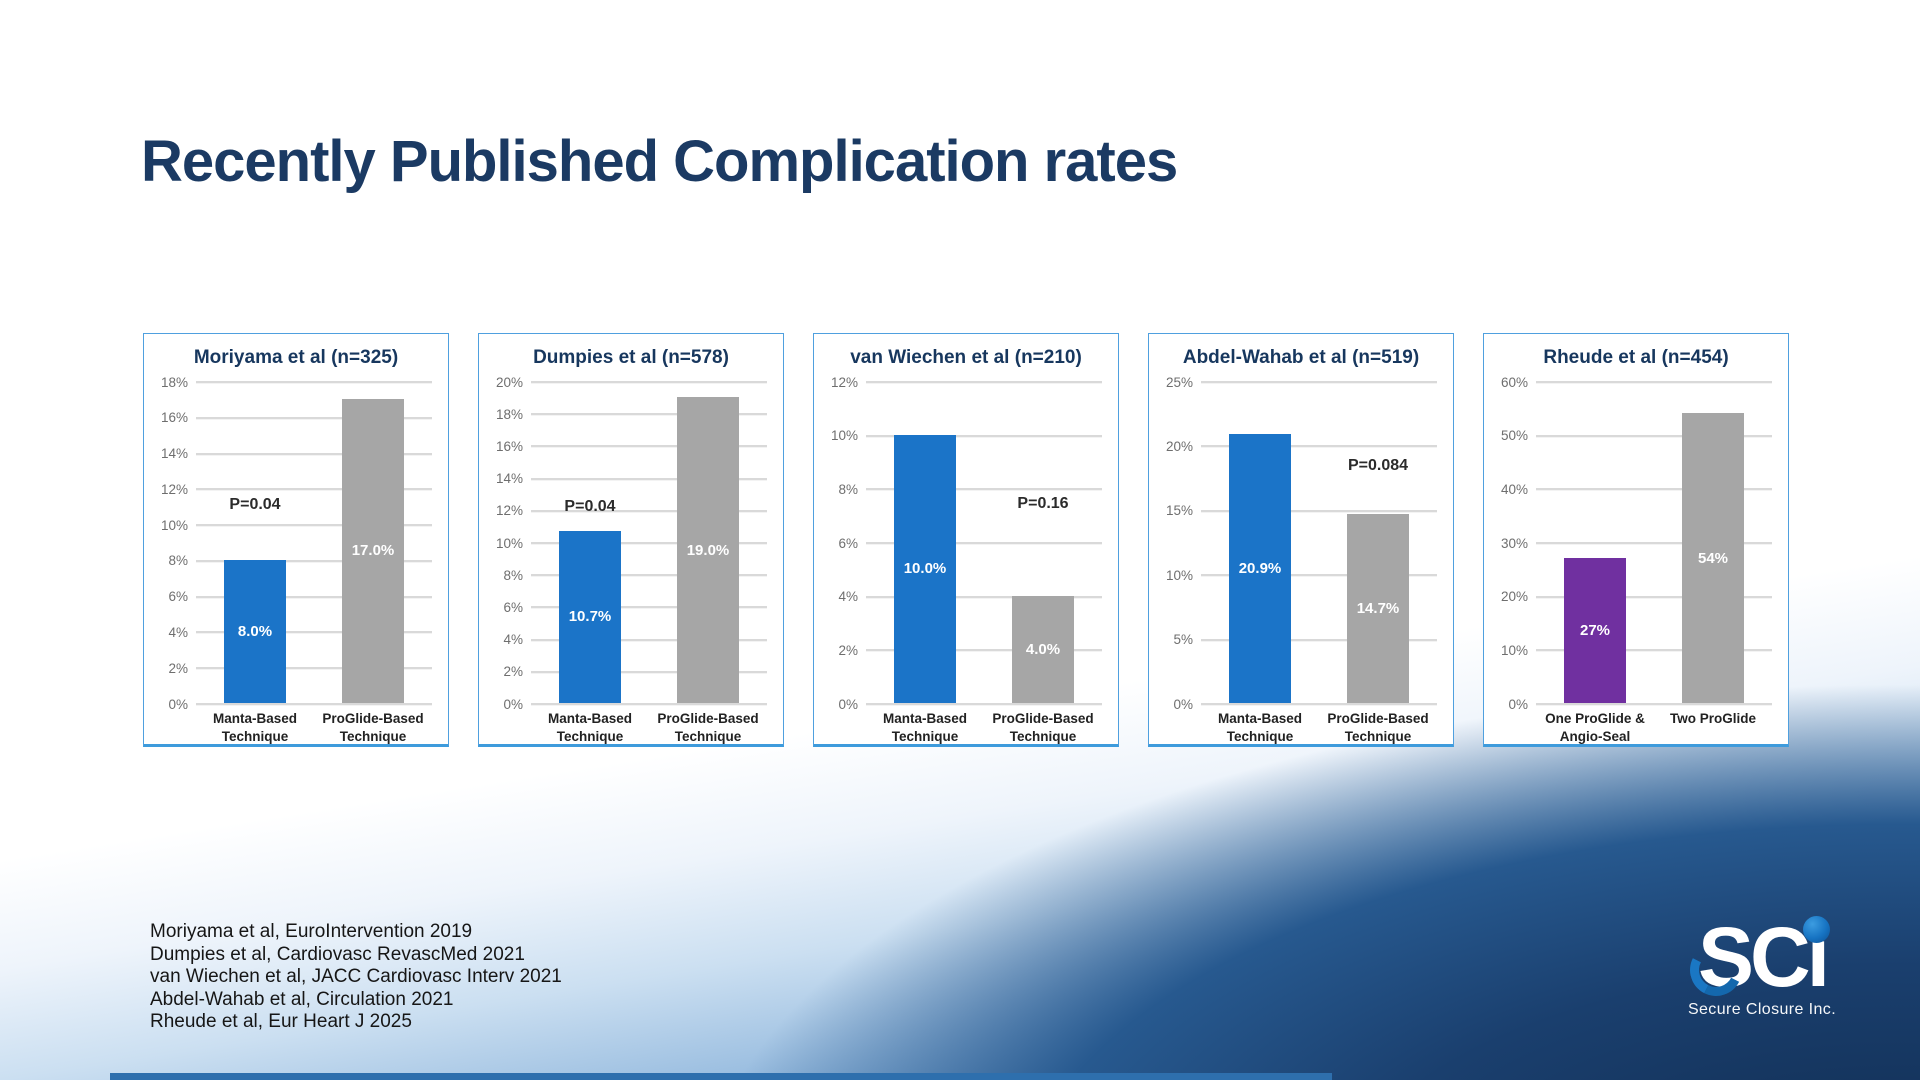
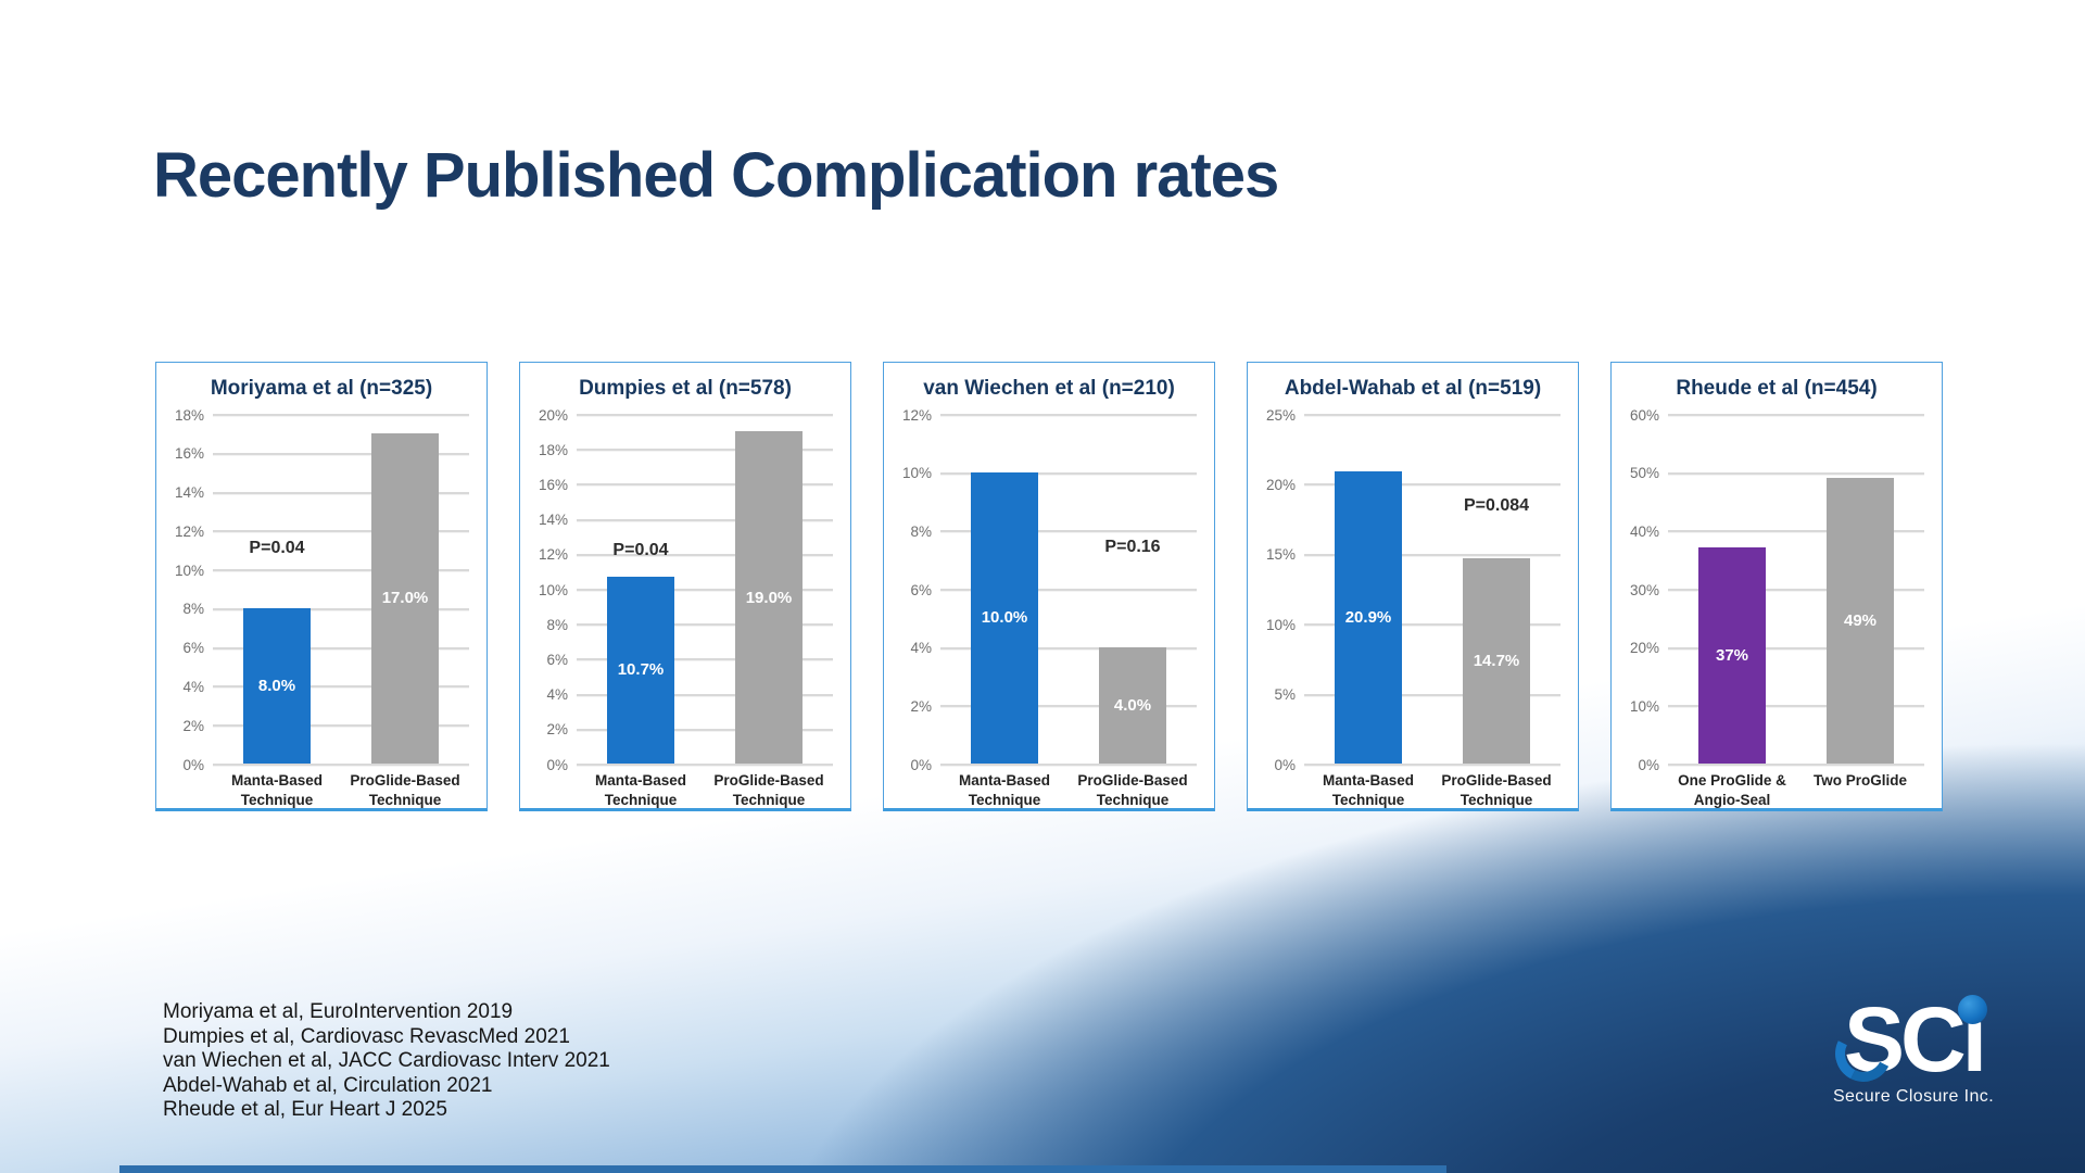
Rheude et al (n=454)/One ProGlide & Angio-Seal: 27% -> 37%
Rheude et al (n=454)/Two ProGlide: 54% -> 49%
